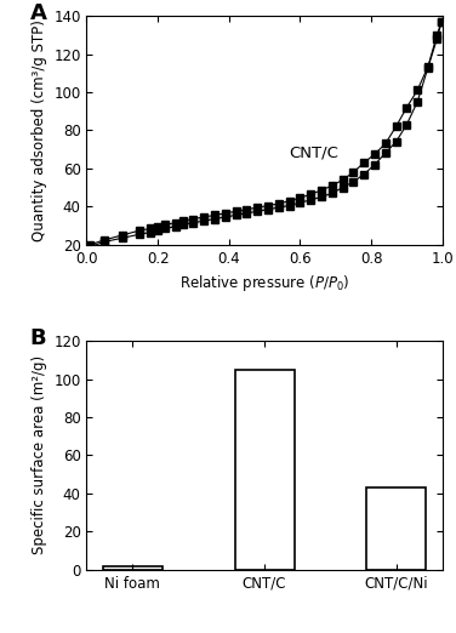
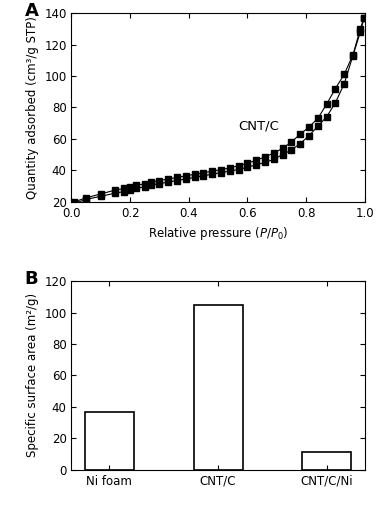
Ni foam: 2 -> 37
CNT/C/Ni: 43 -> 11
